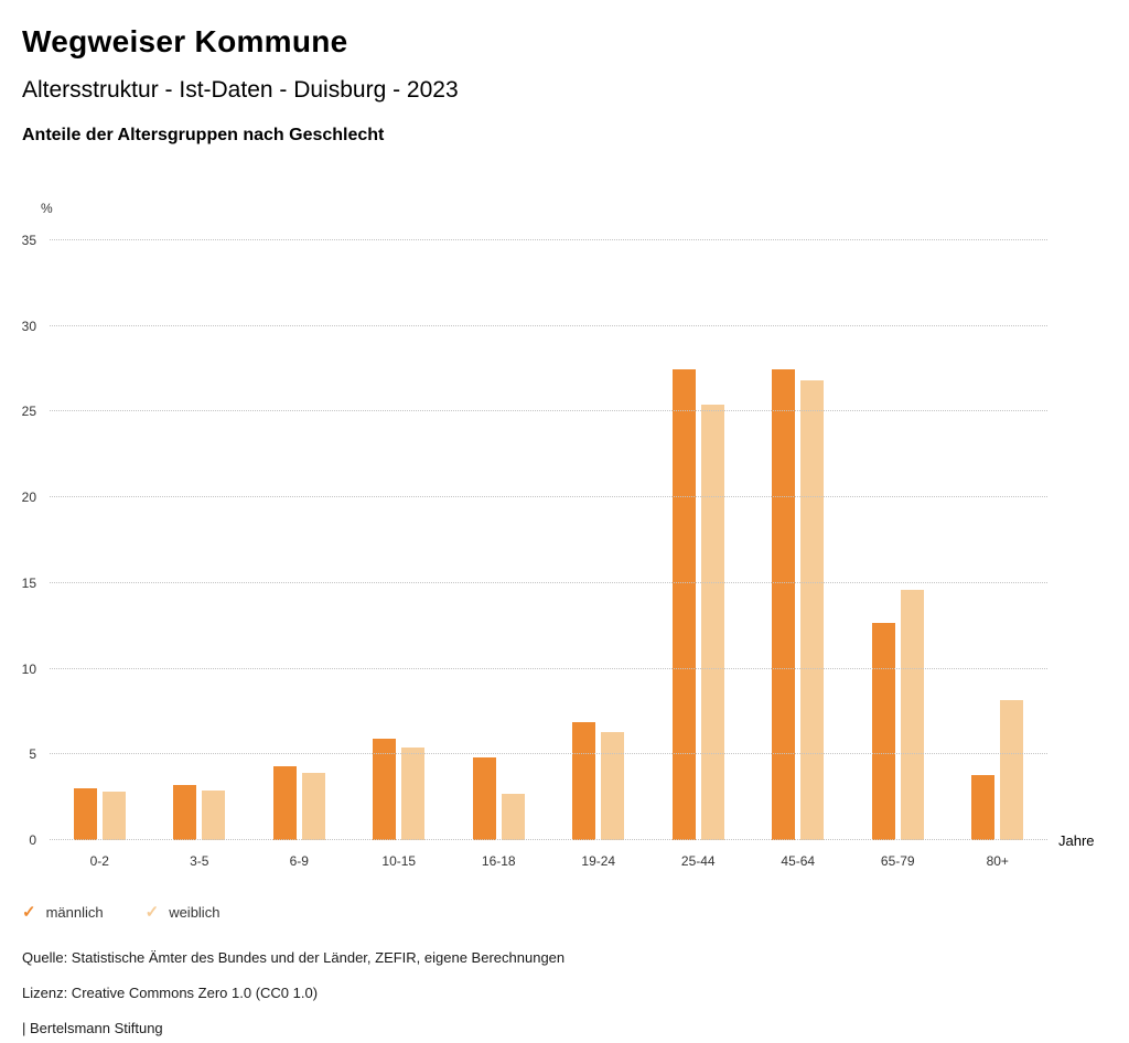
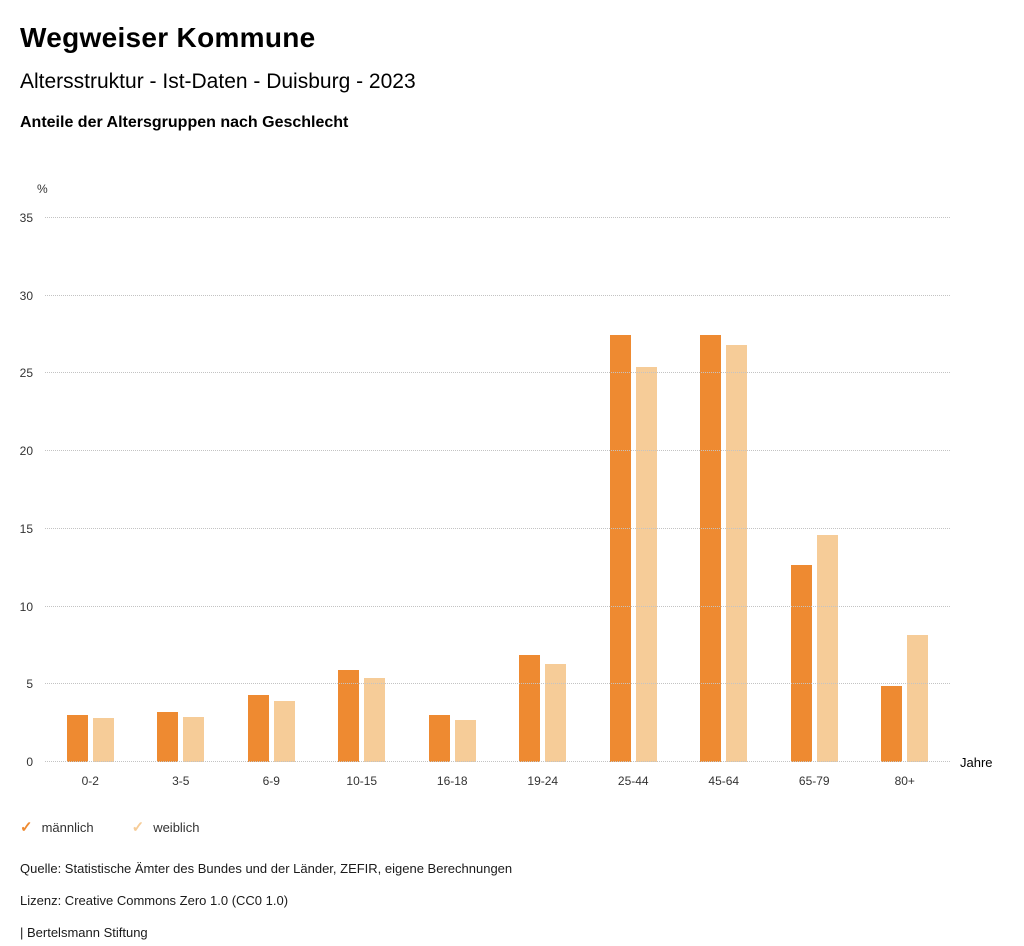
männlich/16-18: 4.8 -> 3.0
männlich/80+: 3.8 -> 4.9
